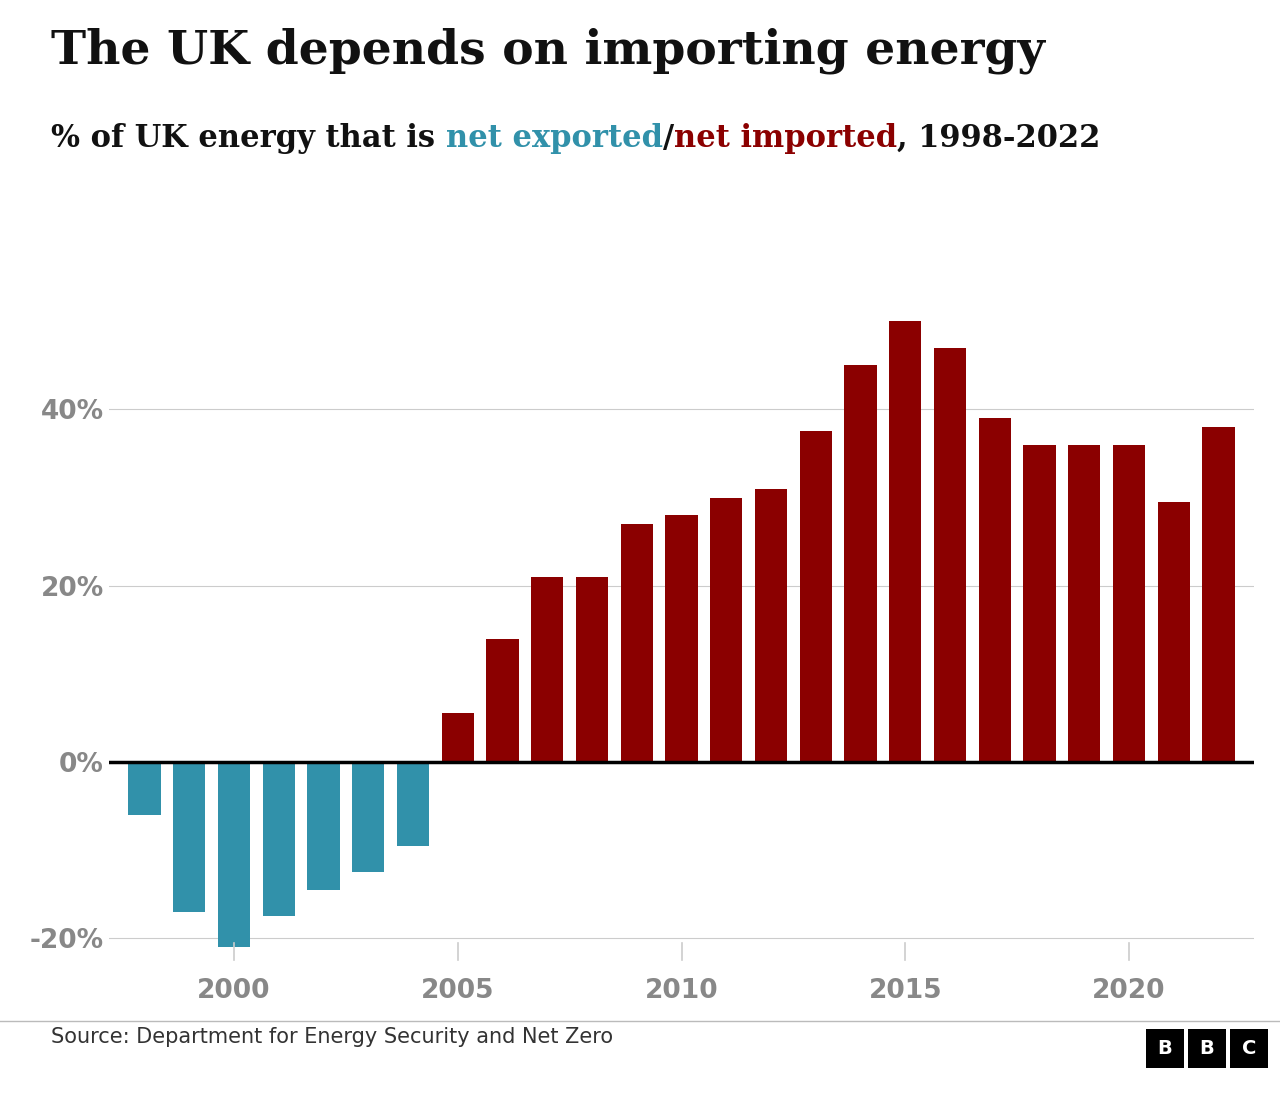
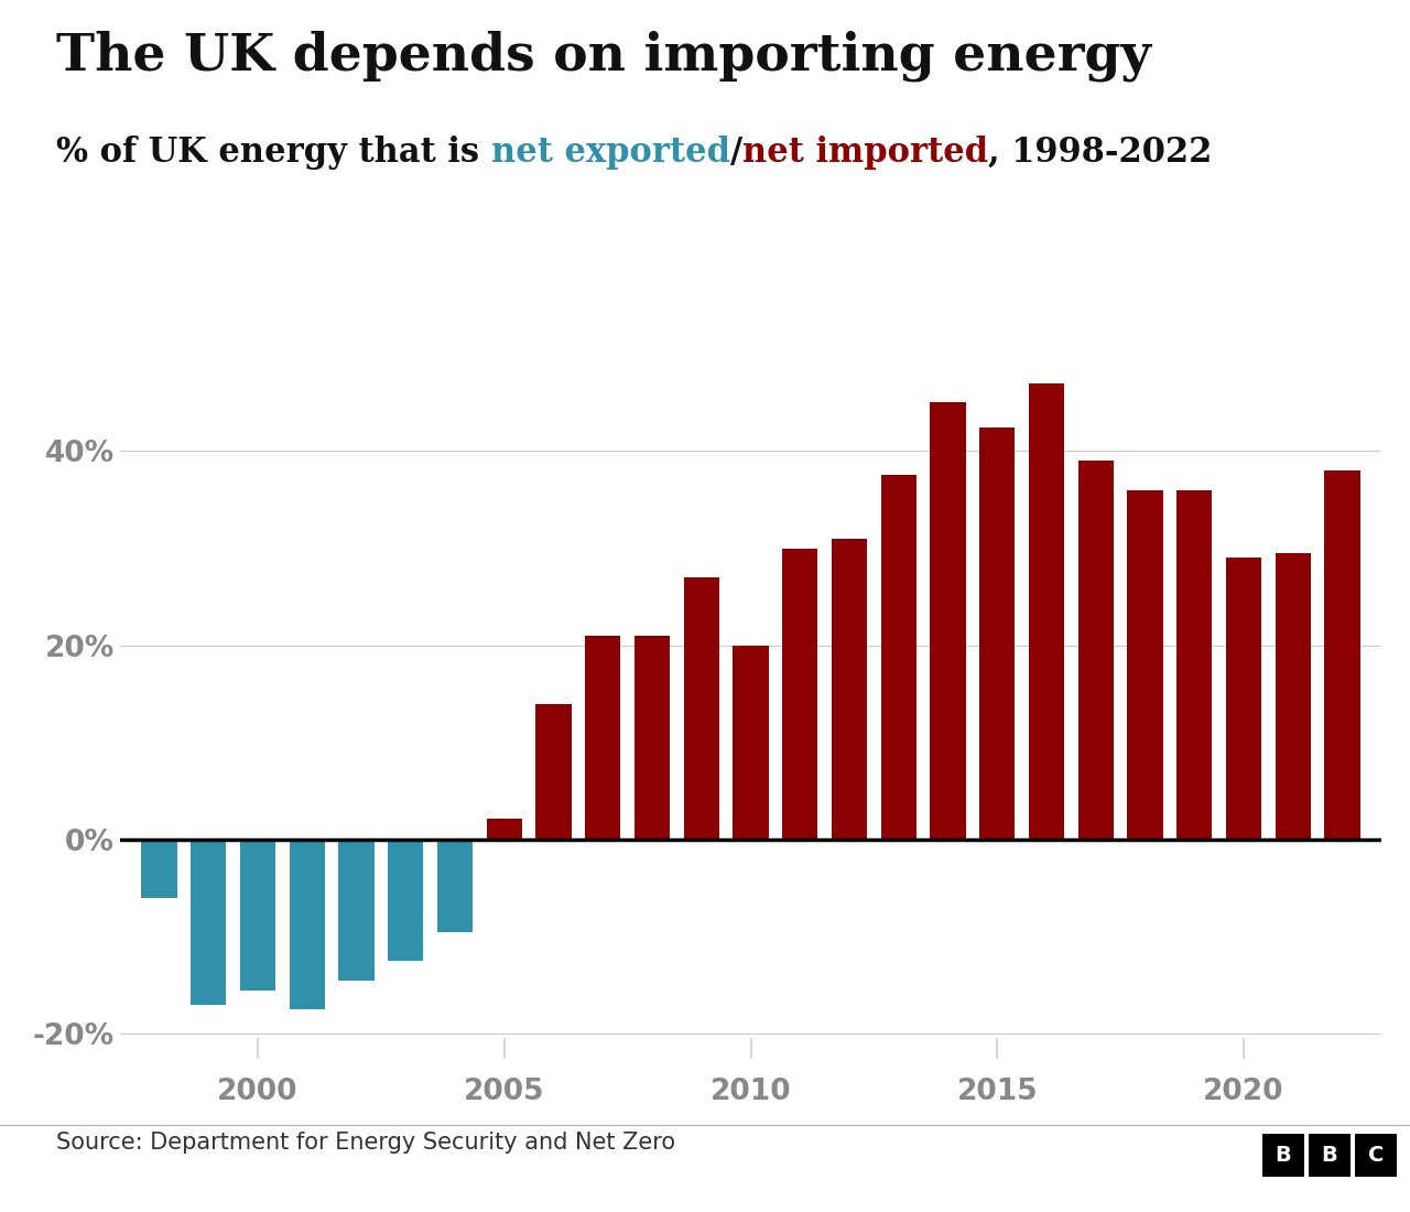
2000: -21.0% -> -15.6%
2005: 5.5% -> 2.2%
2010: 28.0% -> 20.0%
2015: 50.0% -> 42.4%
2020: 36.0% -> 29.0%
